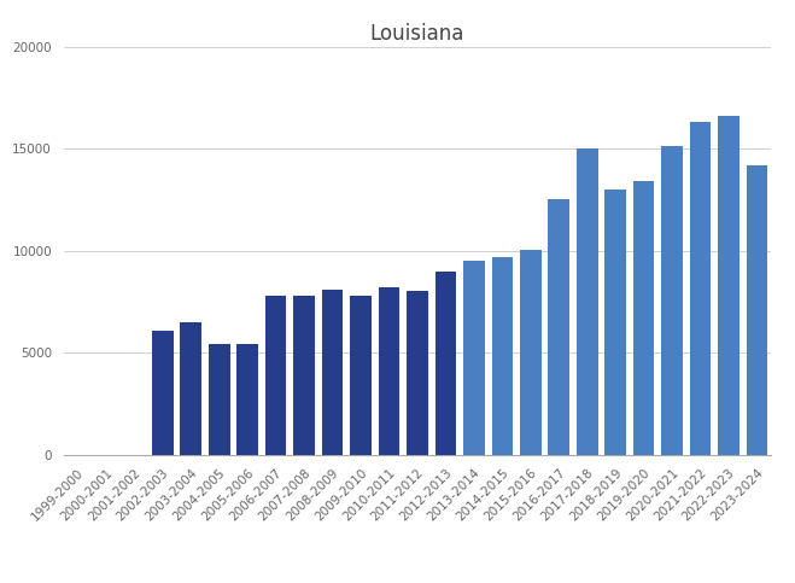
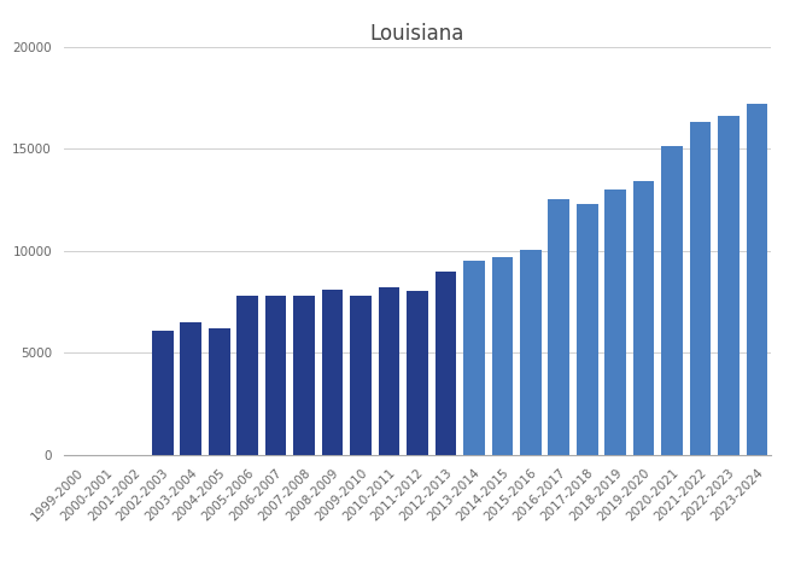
2004-2005: 5400 -> 6200
2005-2006: 5400 -> 7800
2017-2018: 15000 -> 12300
2023-2024: 14200 -> 17200
